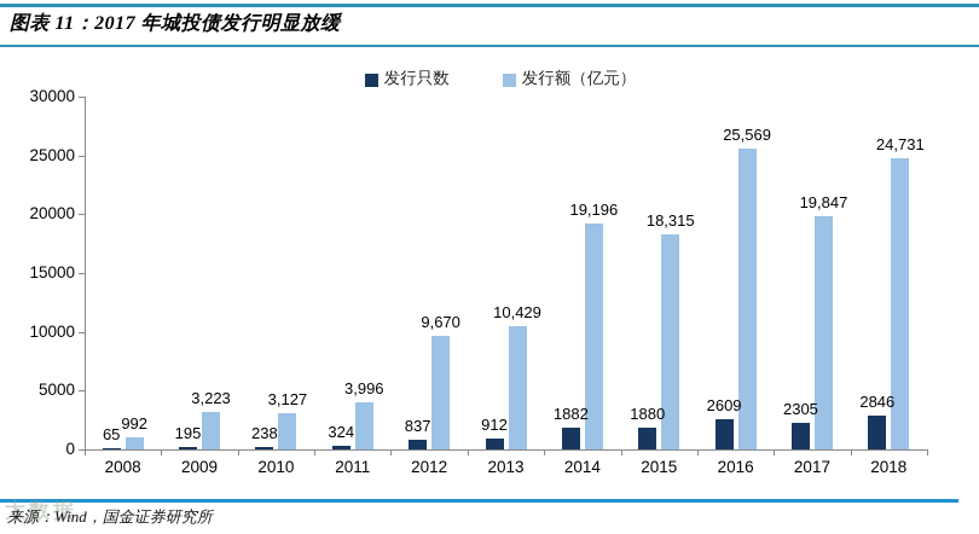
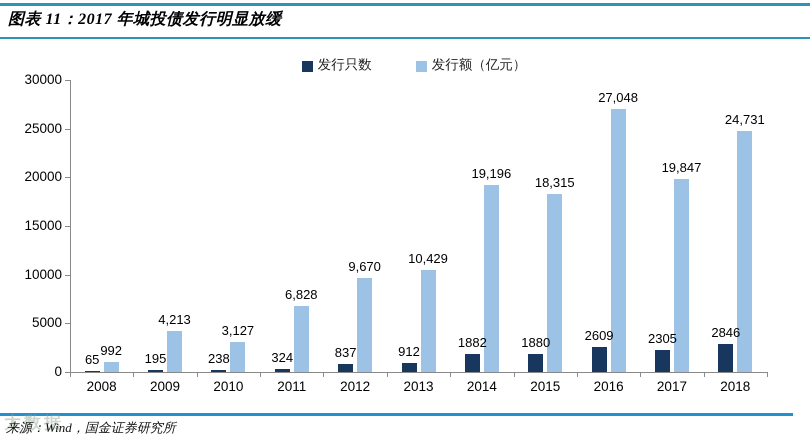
发行额（亿元）/2009: 3,223 -> 4,213
发行额（亿元）/2011: 3,996 -> 6,828
发行额（亿元）/2016: 25,569 -> 27,048
